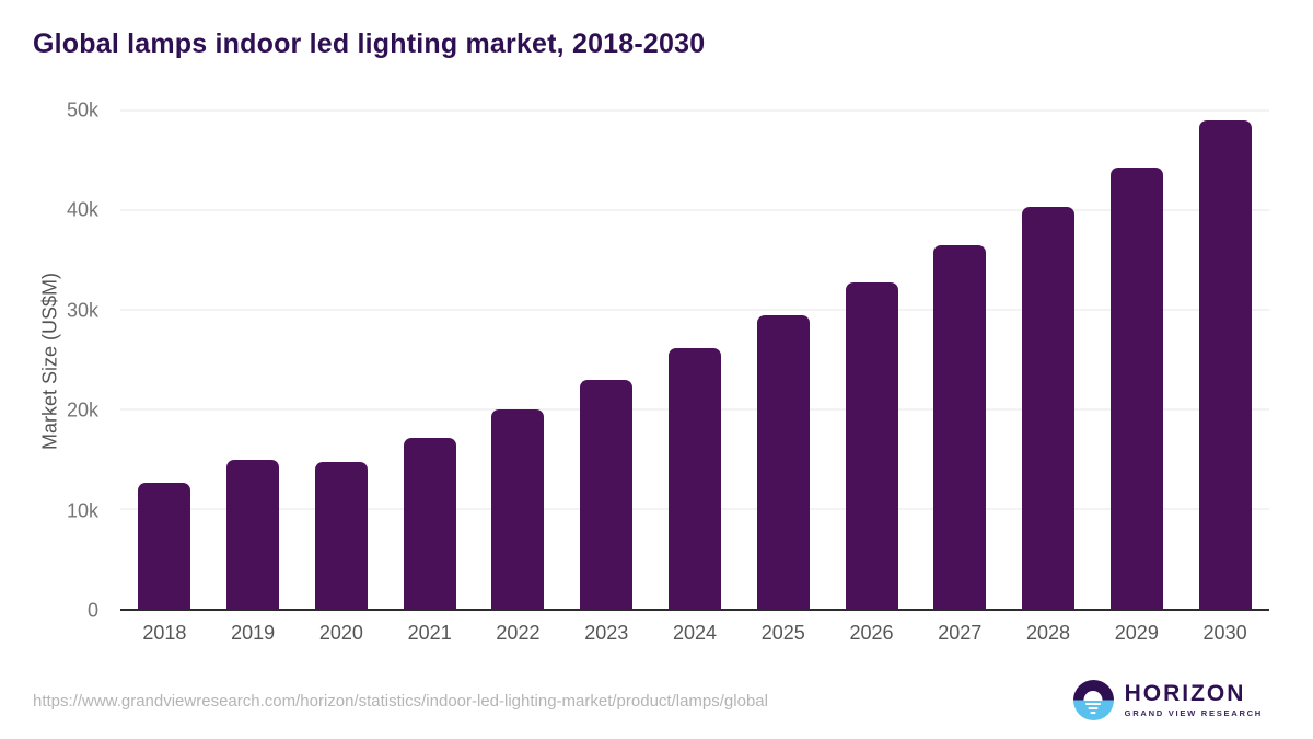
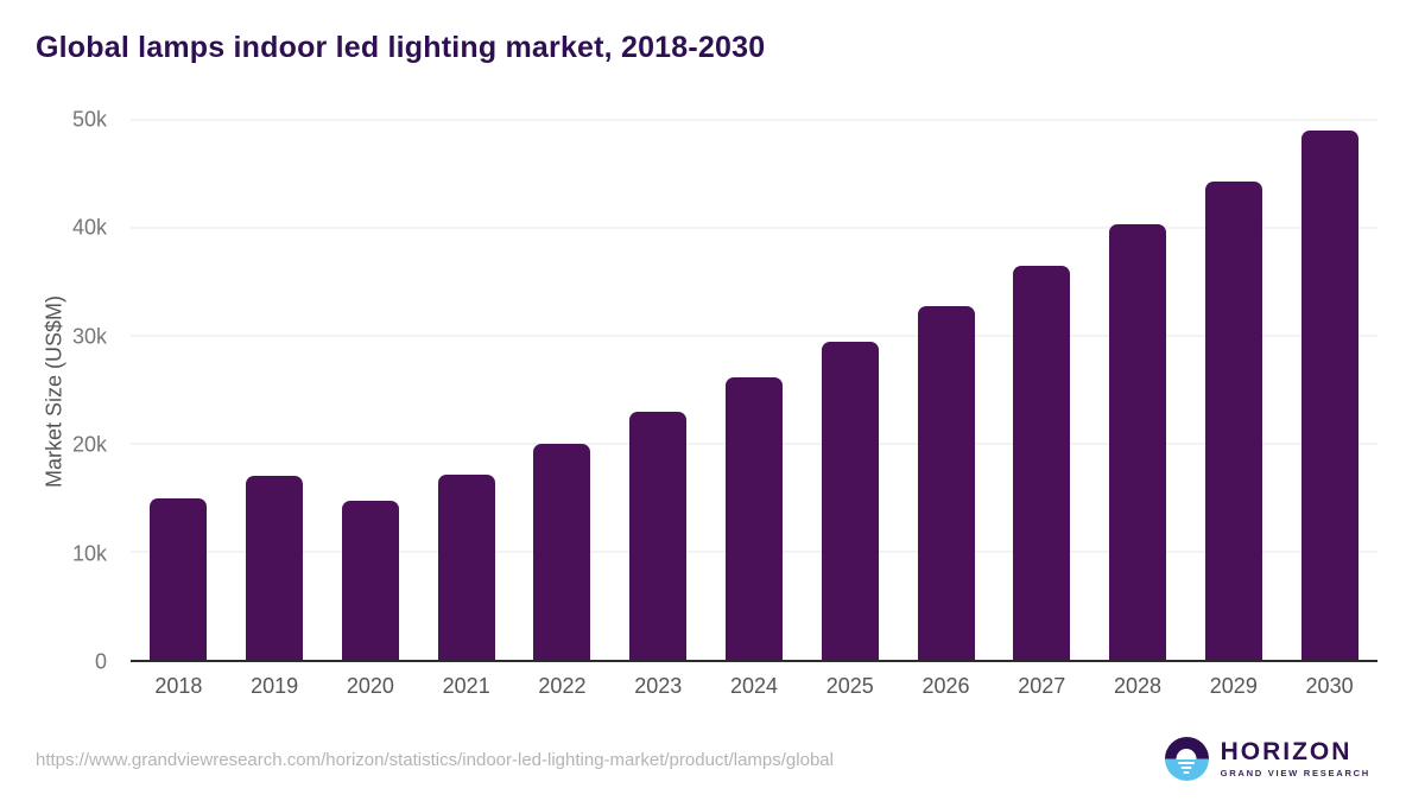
2018: 13k -> 15k
2019: 15k -> 17k
